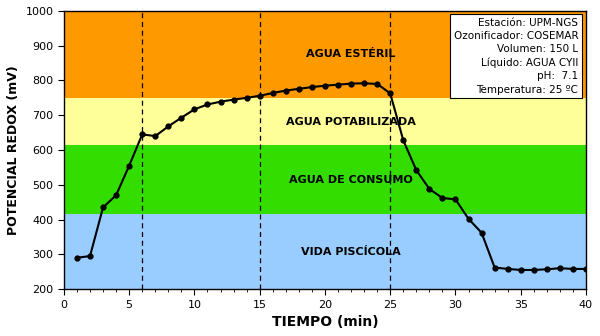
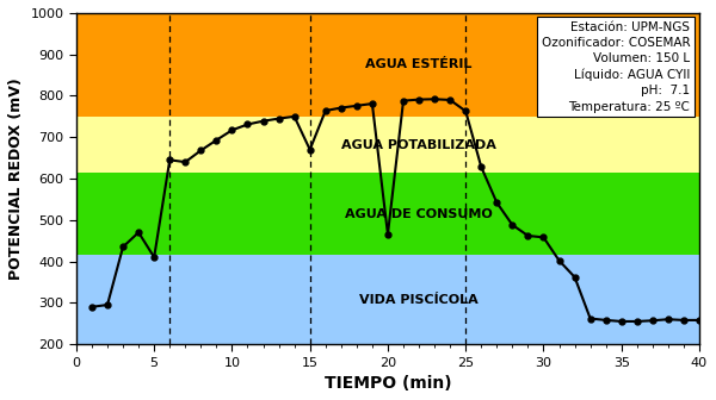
5: 555 -> 410
15: 756 -> 670
20: 785 -> 465
